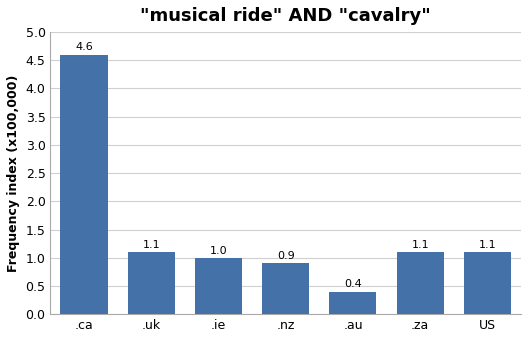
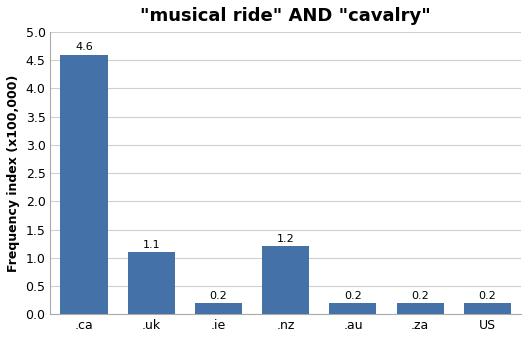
.ie: 1.0 -> 0.2
.nz: 0.9 -> 1.2
.au: 0.4 -> 0.2
.za: 1.1 -> 0.2
US: 1.1 -> 0.2
